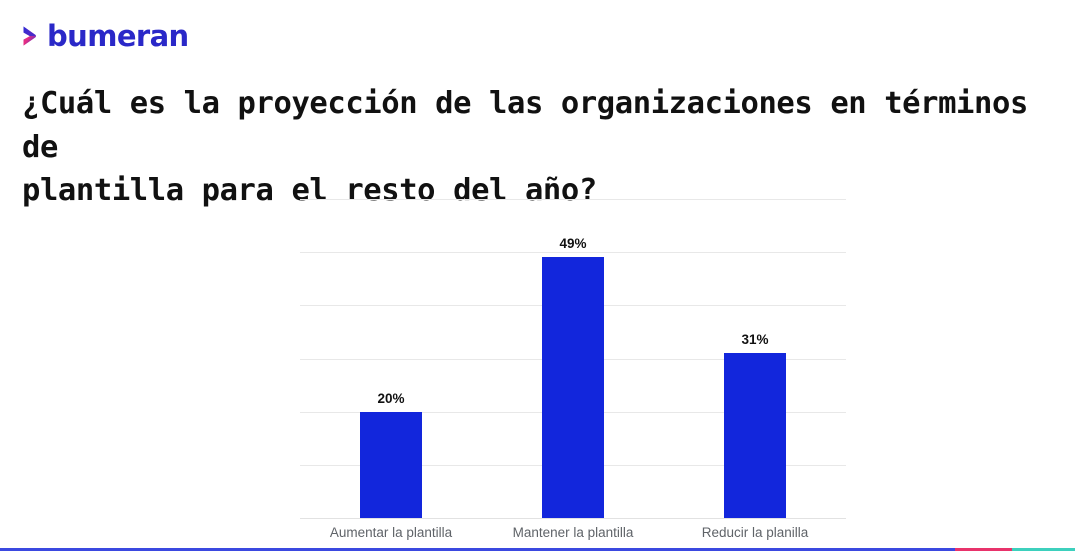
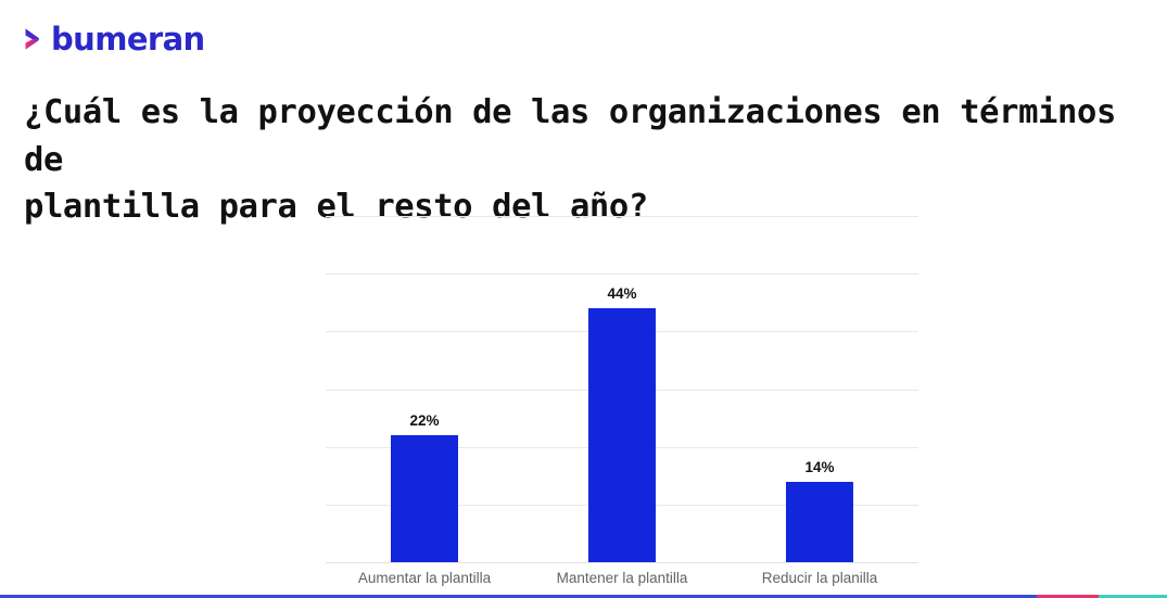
Aumentar la plantilla: 20% -> 22%
Mantener la plantilla: 49% -> 44%
Reducir la planilla: 31% -> 14%
